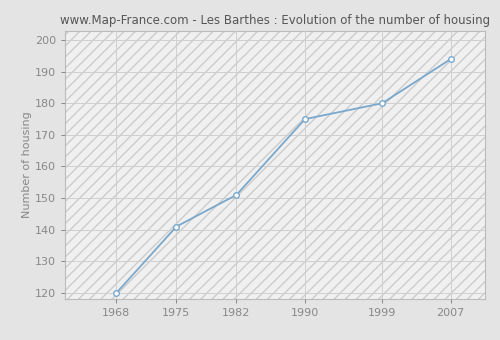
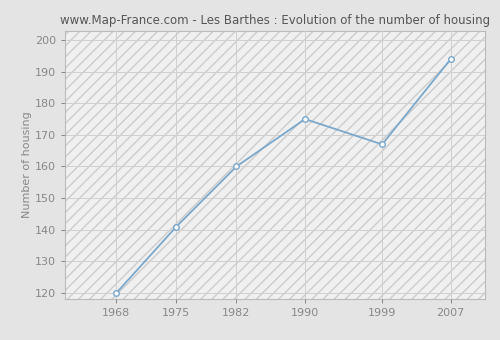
1982: 151 -> 160
1999: 180 -> 167
